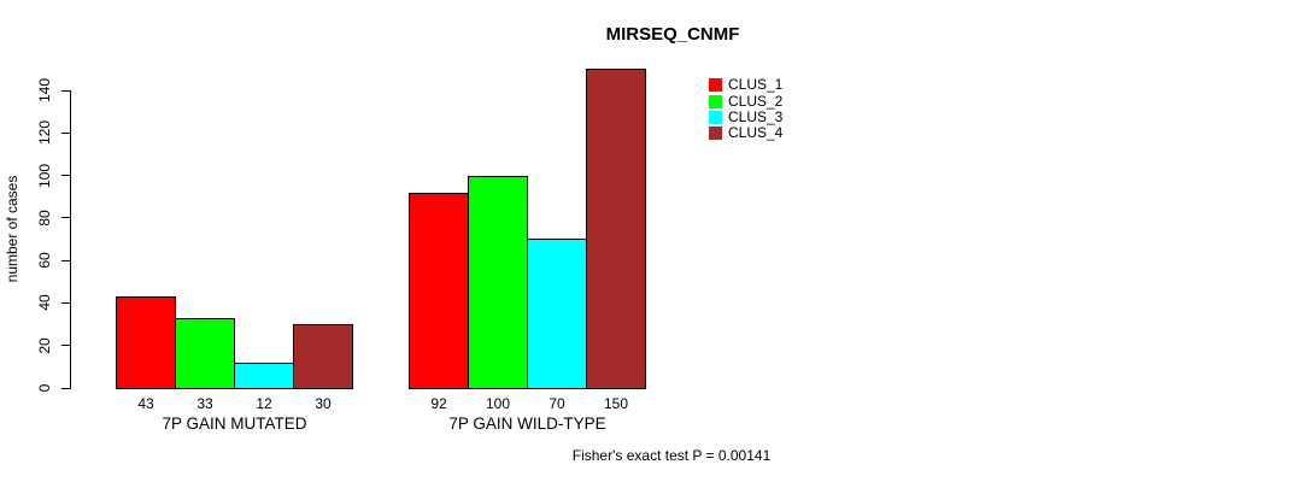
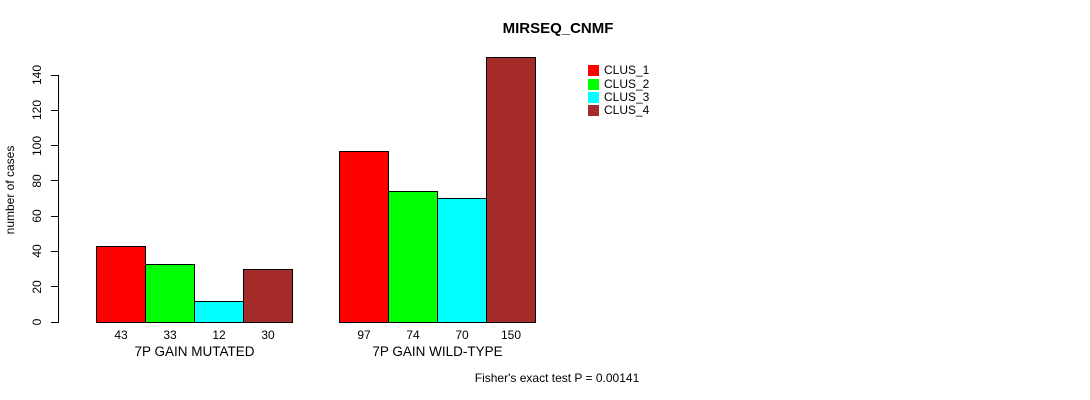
CLUS_1/7P GAIN WILD-TYPE: 92 -> 97
CLUS_2/7P GAIN WILD-TYPE: 100 -> 74
